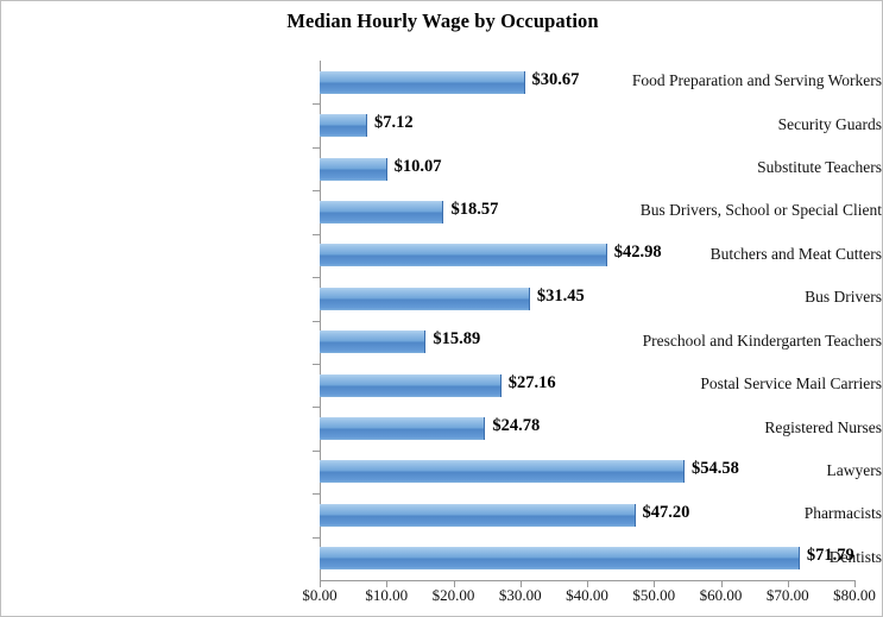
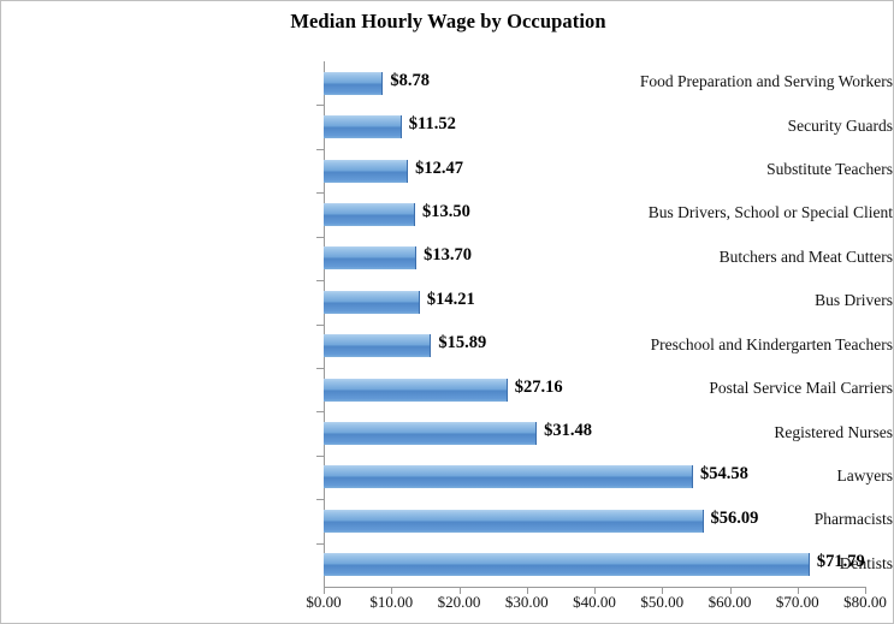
Food Preparation and Serving Workers: $30.67 -> $8.78
Security Guards: $7.12 -> $11.52
Substitute Teachers: $10.07 -> $12.47
Bus Drivers, School or Special Client: $18.57 -> $13.50
Butchers and Meat Cutters: $42.98 -> $13.70
Bus Drivers: $31.45 -> $14.21
Registered Nurses: $24.78 -> $31.48
Pharmacists: $47.20 -> $56.09
